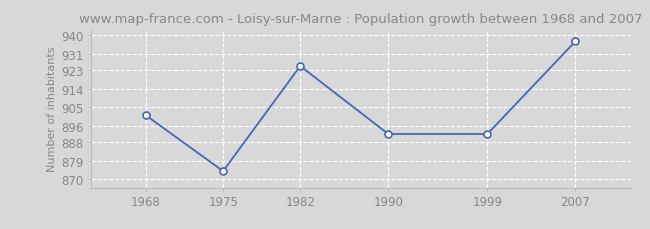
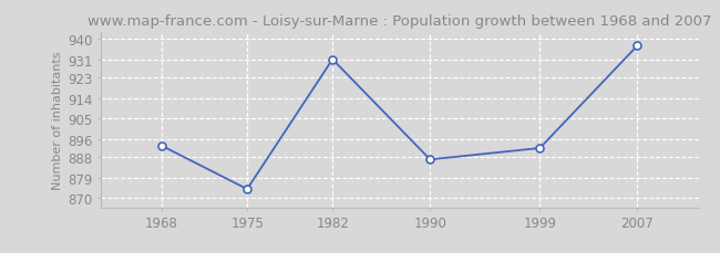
1968: 901 -> 893
1982: 925 -> 931
1990: 892 -> 887
